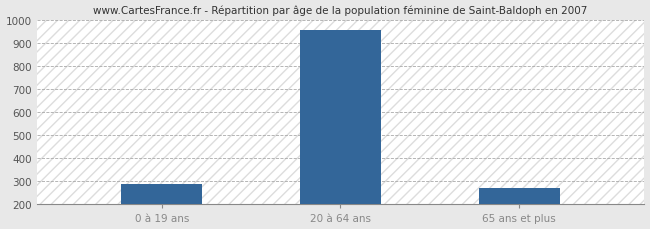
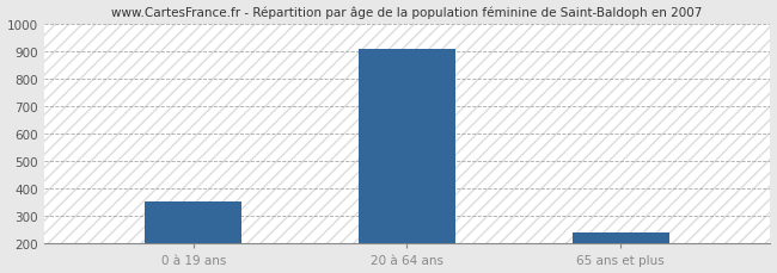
0 à 19 ans: 290 -> 355
20 à 64 ans: 955 -> 910
65 ans et plus: 270 -> 240
